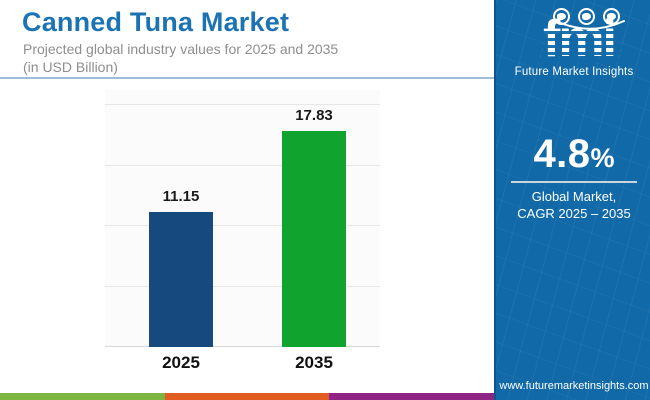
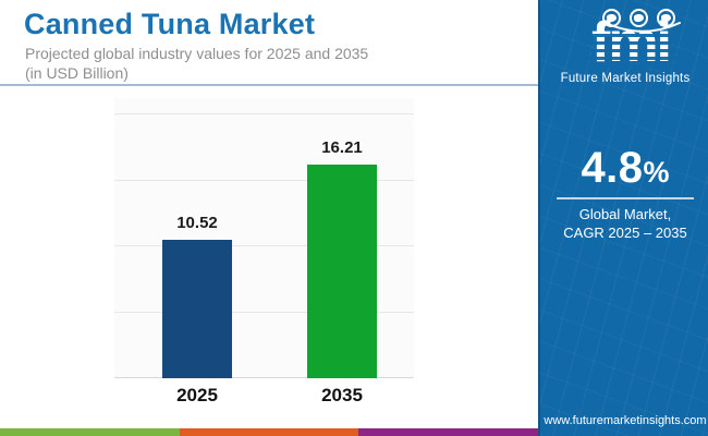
2025: 11.15 -> 10.52
2035: 17.83 -> 16.21
